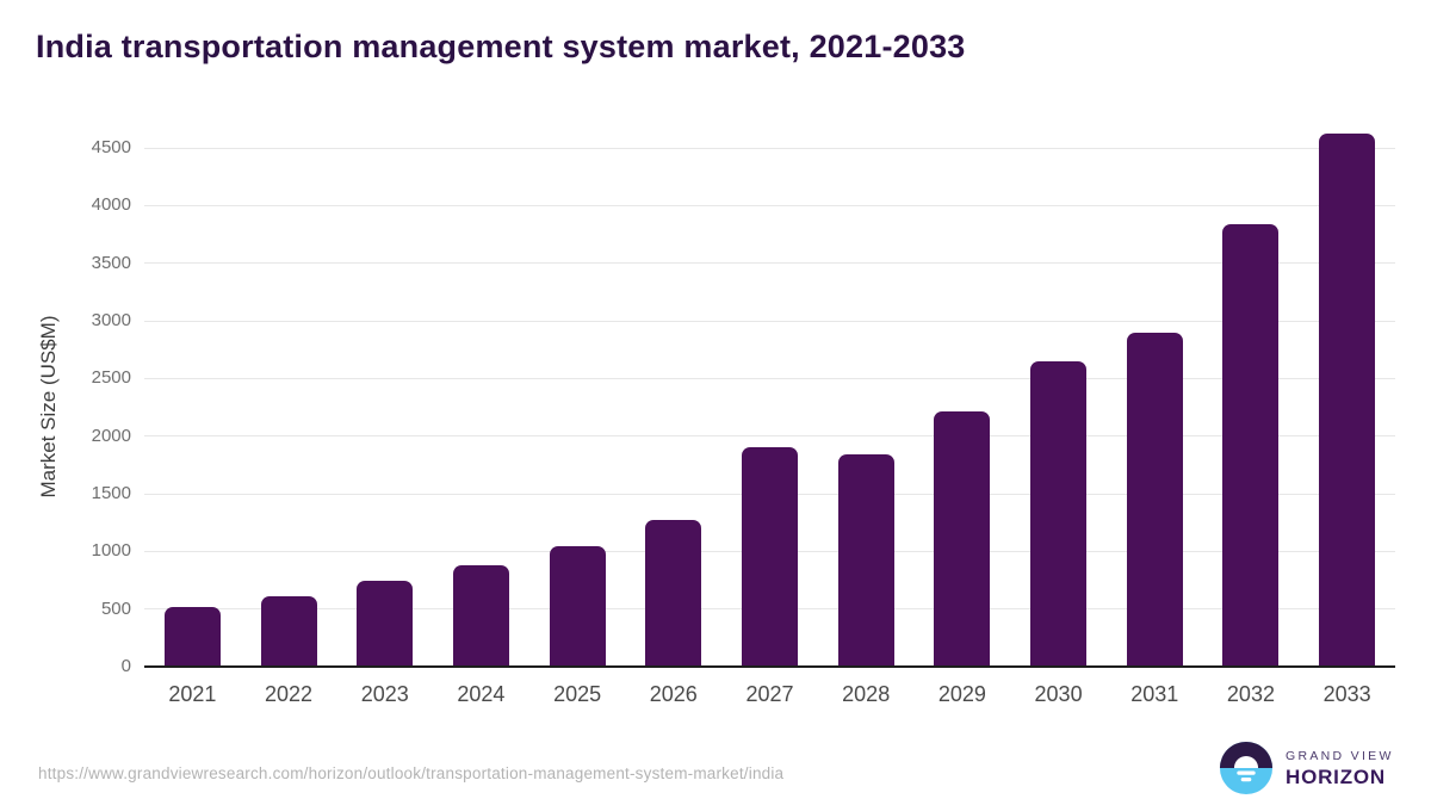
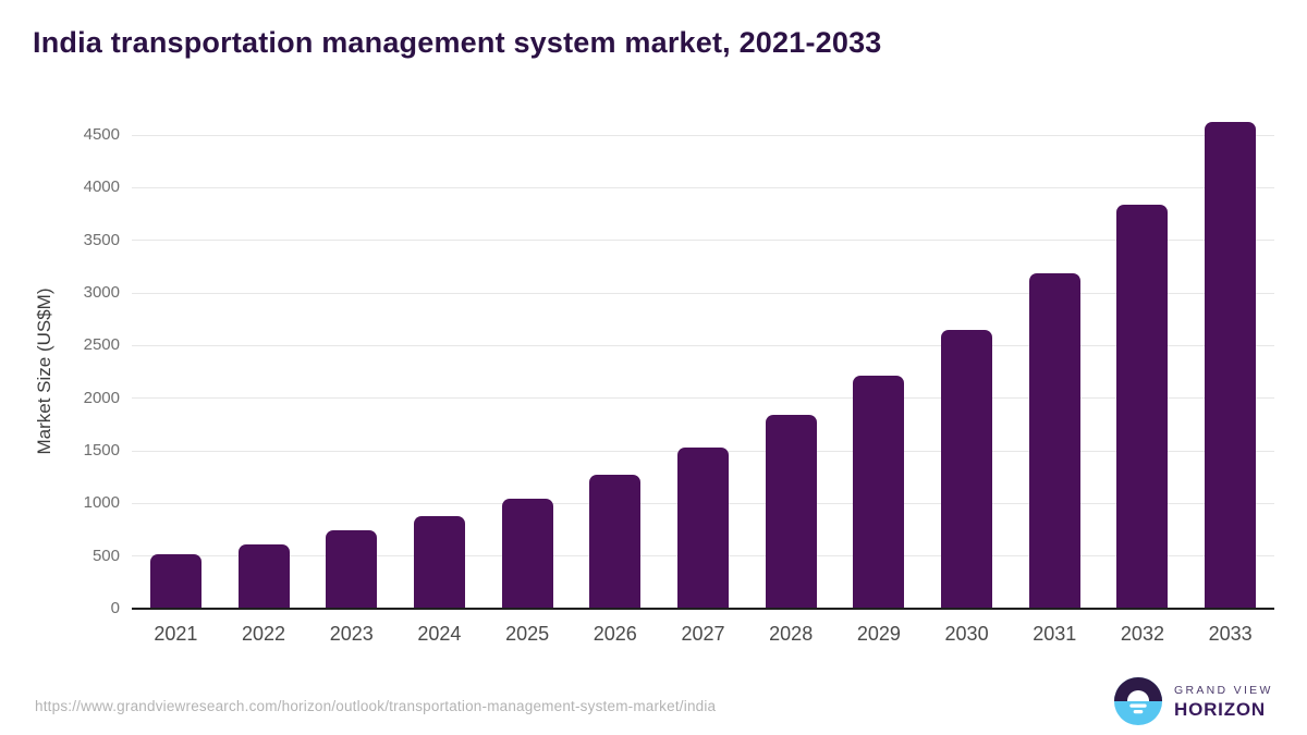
2027: 1900 -> 1500
2031: 2900 -> 3200
